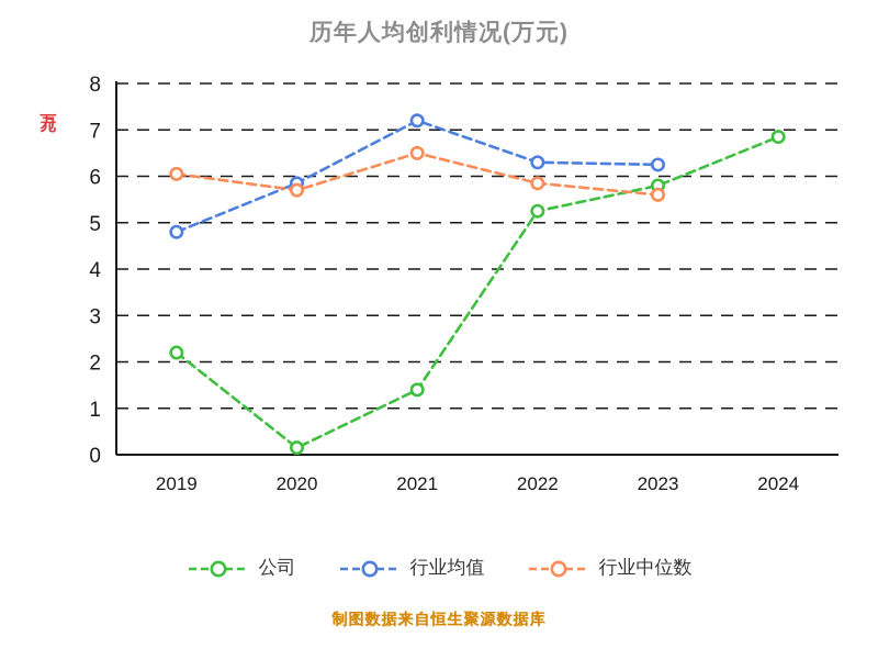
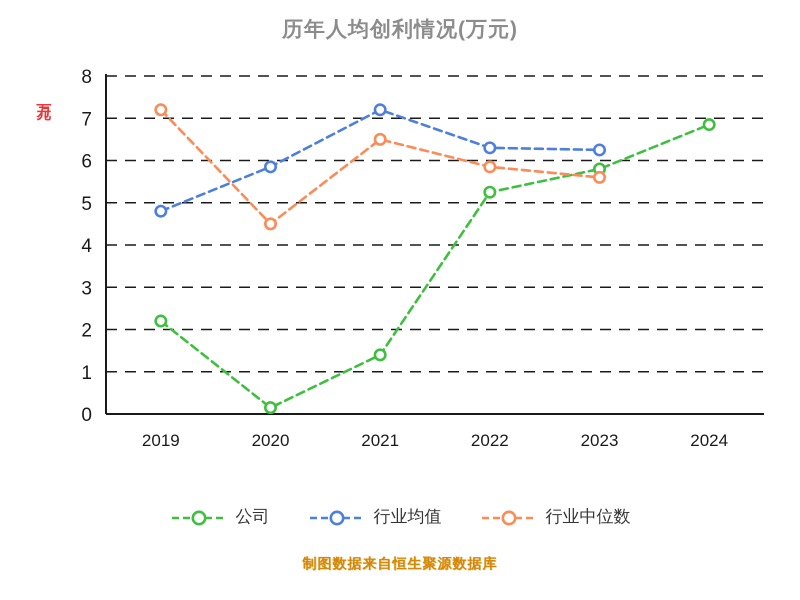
行业中位数/2019: 6.0 -> 7.2
行业中位数/2020: 5.7 -> 4.5
